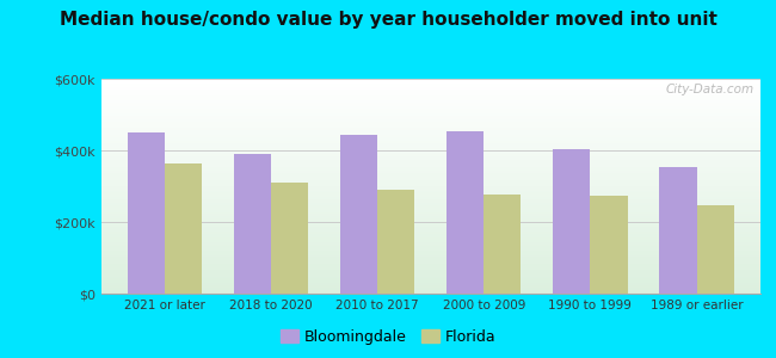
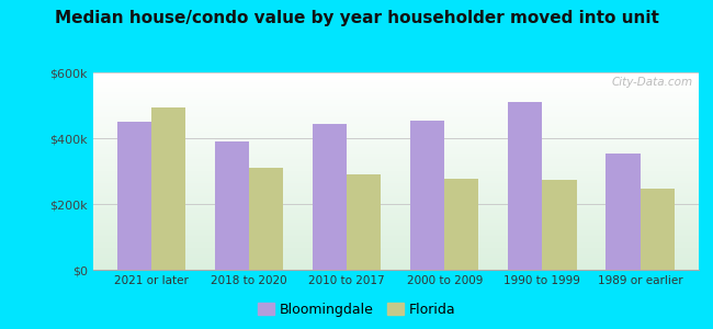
Florida/2021 or later: $365k -> $495k
Bloomingdale/1990 to 1999: $405k -> $510k
